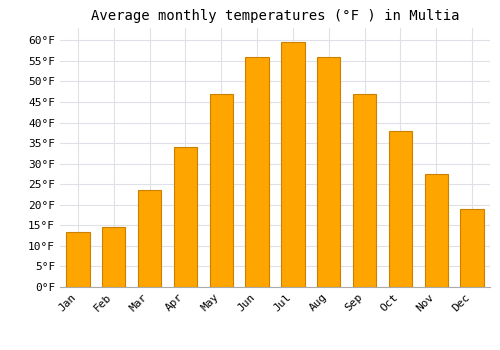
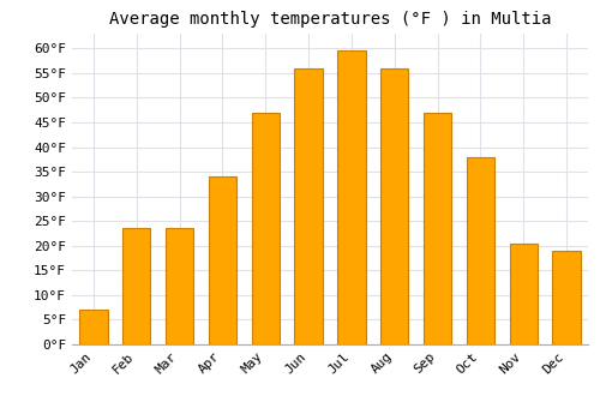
Jan: 13.5°F -> 7.0°F
Feb: 14.7°F -> 23.5°F
Nov: 27.5°F -> 20.5°F
